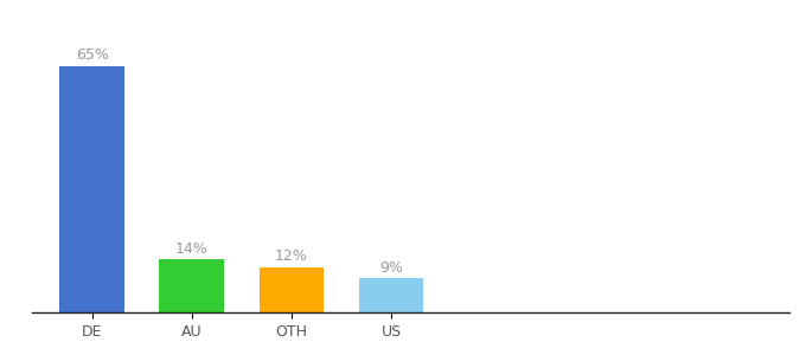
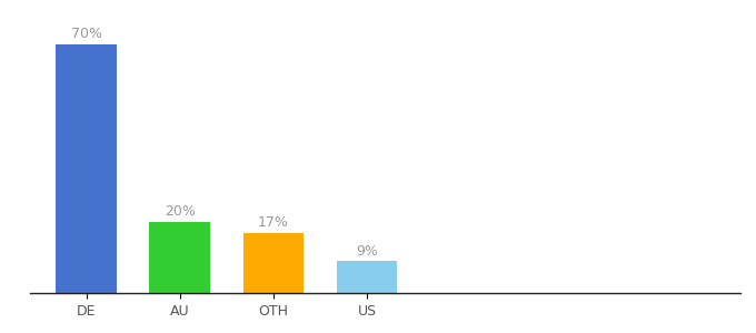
DE: 65% -> 70%
AU: 14% -> 20%
OTH: 12% -> 17%
